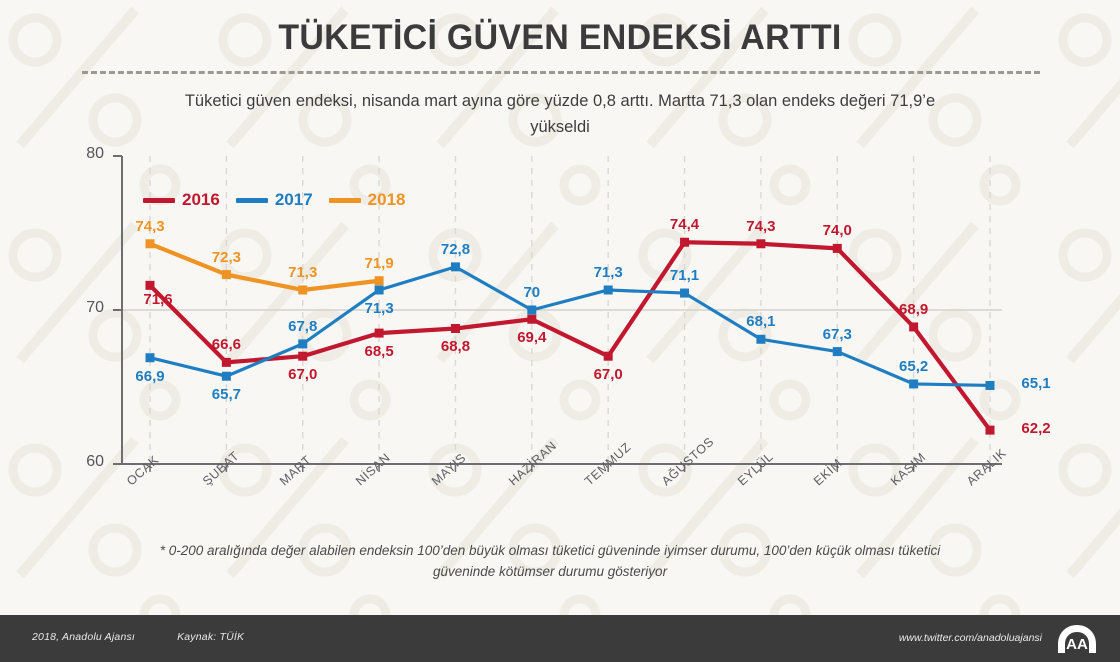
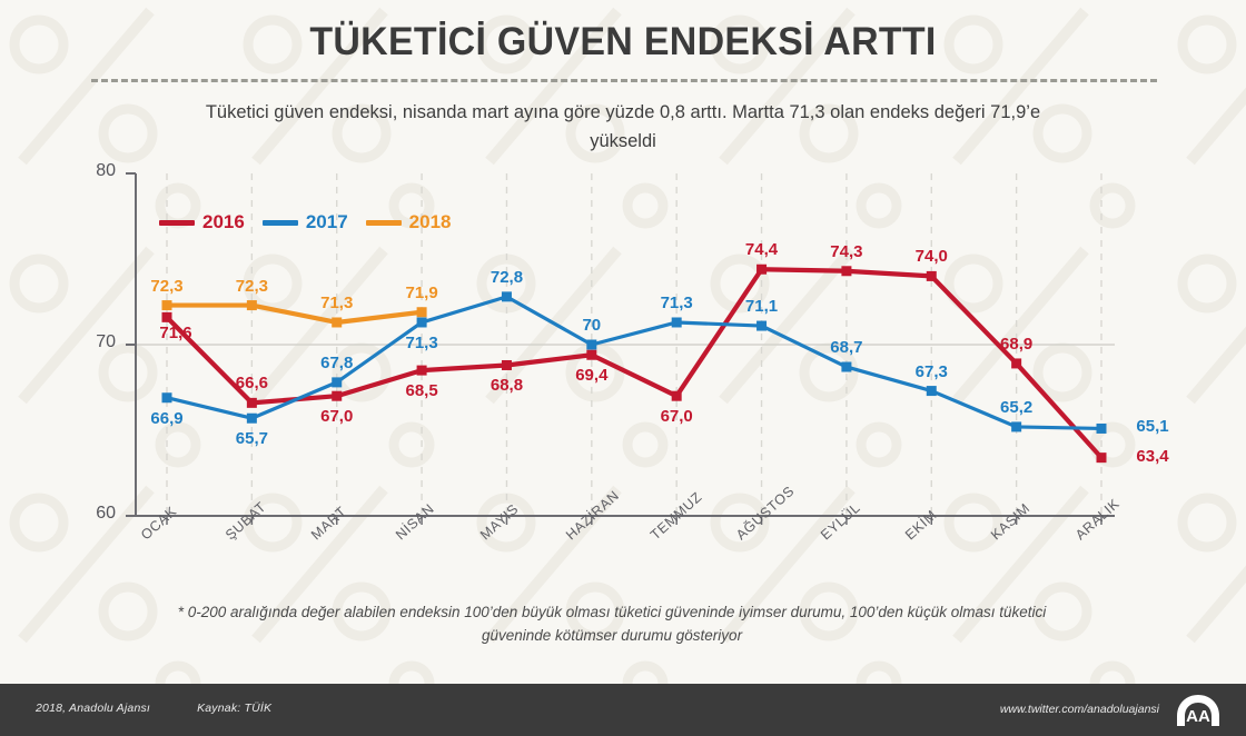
2018/OCAK: 74,3 -> 72,3
2017/EYLÜL: 68,1 -> 68,7
2016/ARALIK: 62,2 -> 63,4
